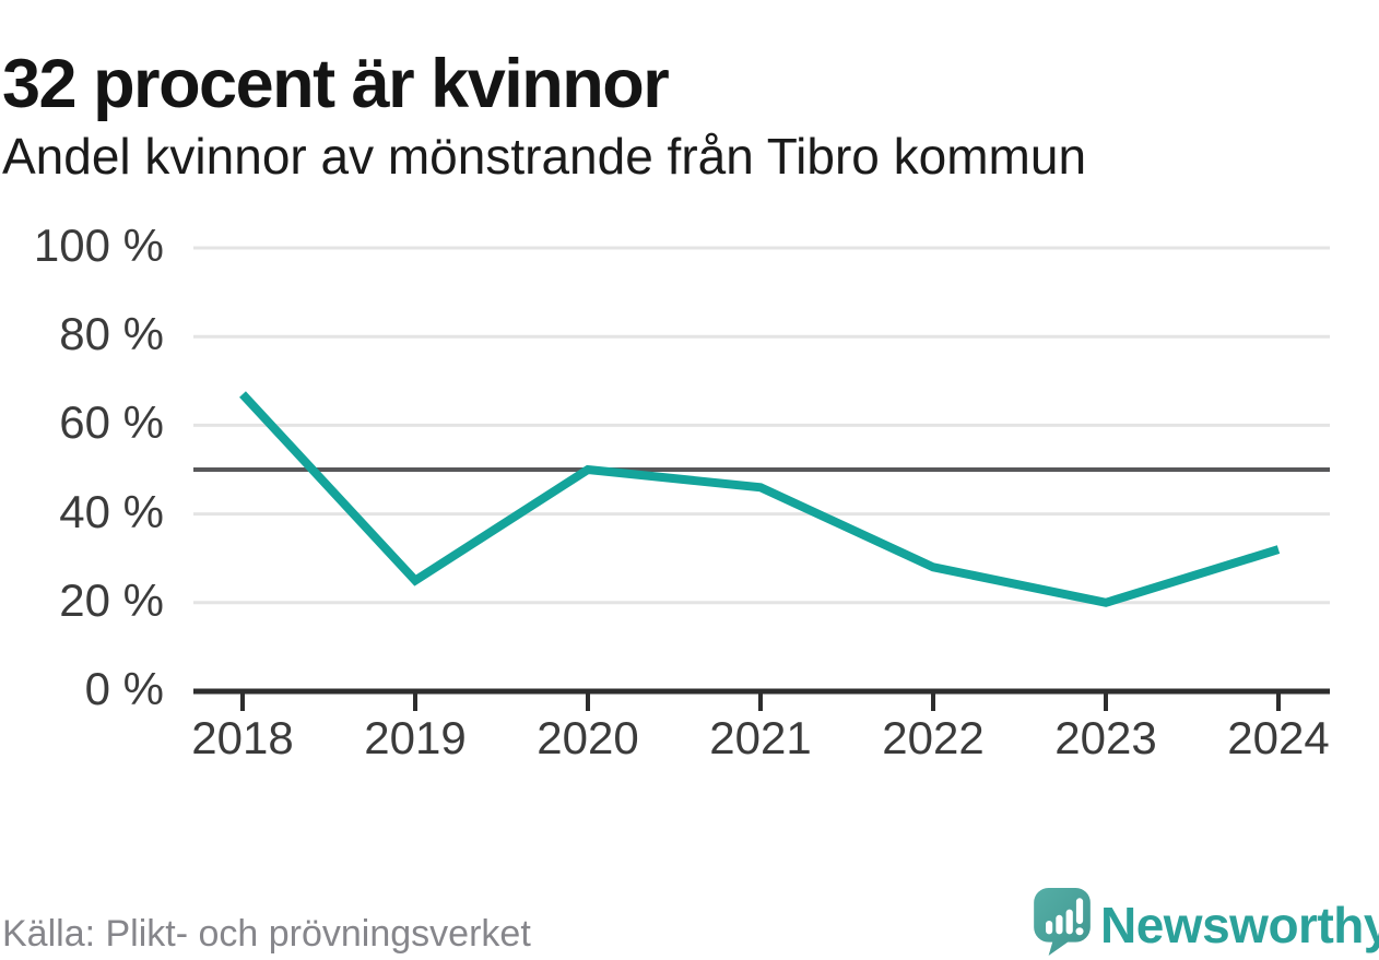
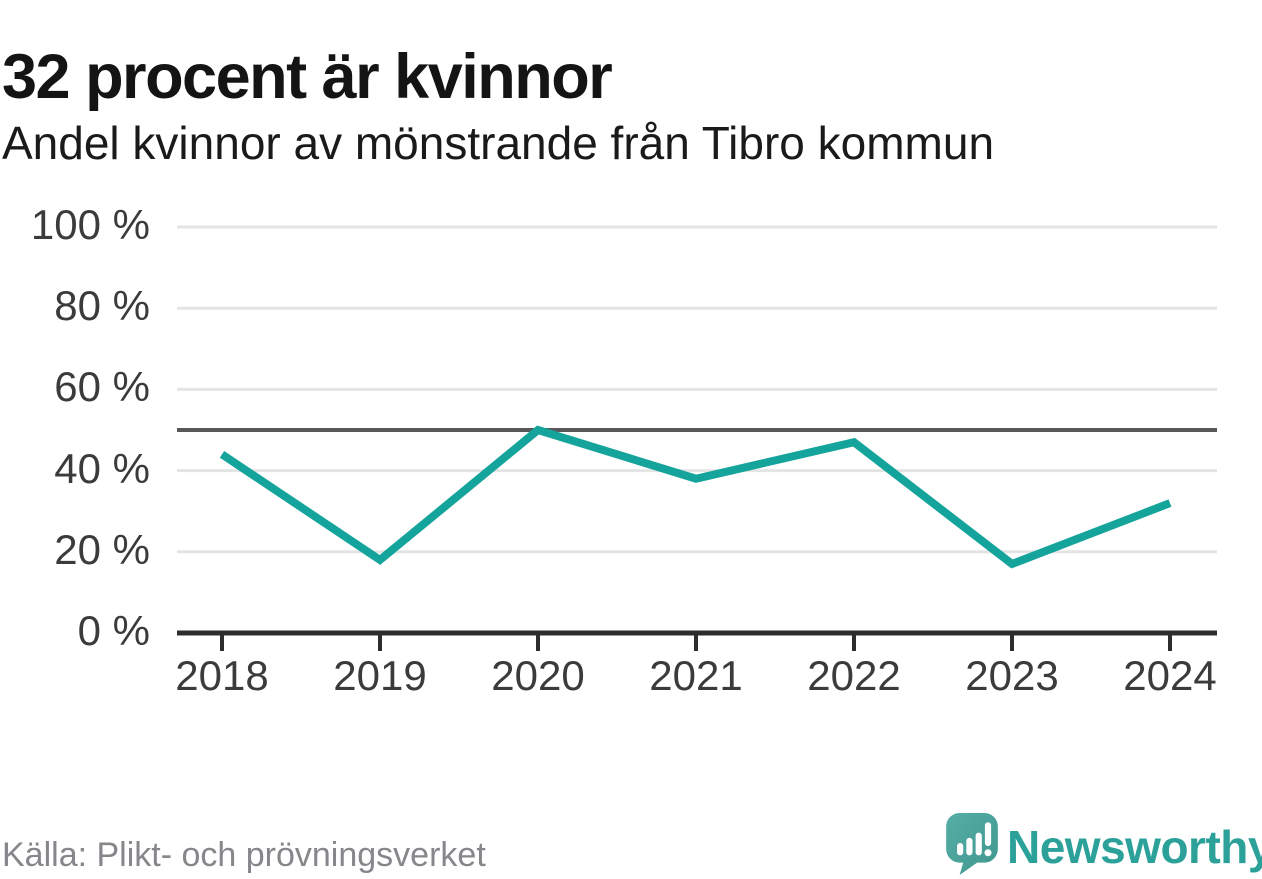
2018: 67% -> 44%
2019: 25% -> 18%
2021: 46% -> 38%
2022: 28% -> 47%
2023: 20% -> 17%
